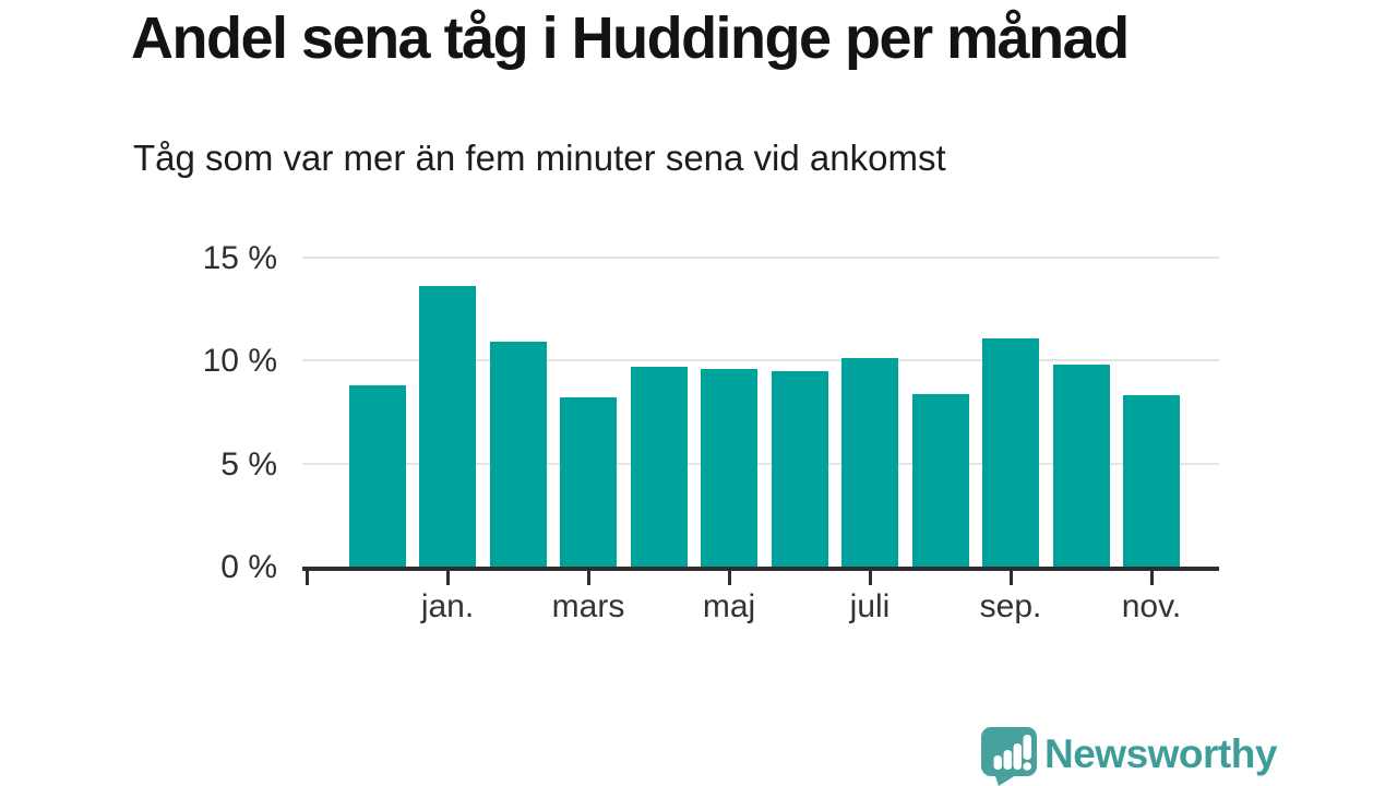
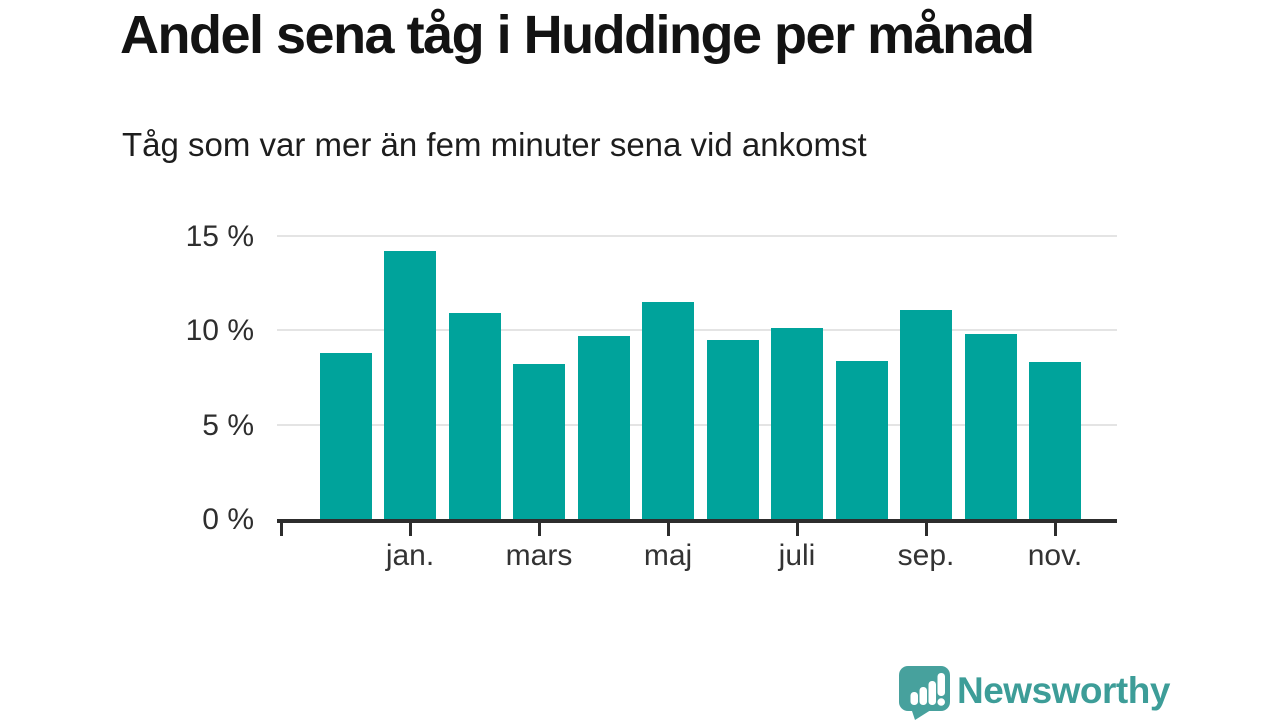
jan.: 13.6% -> 14.2%
maj: 9.6% -> 11.5%
